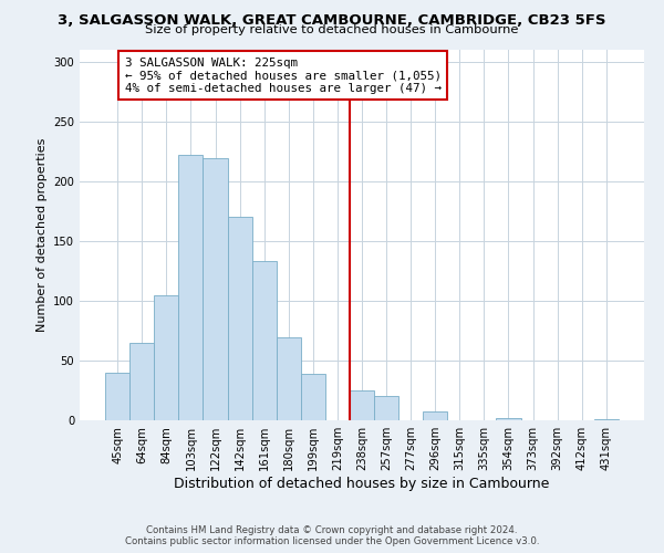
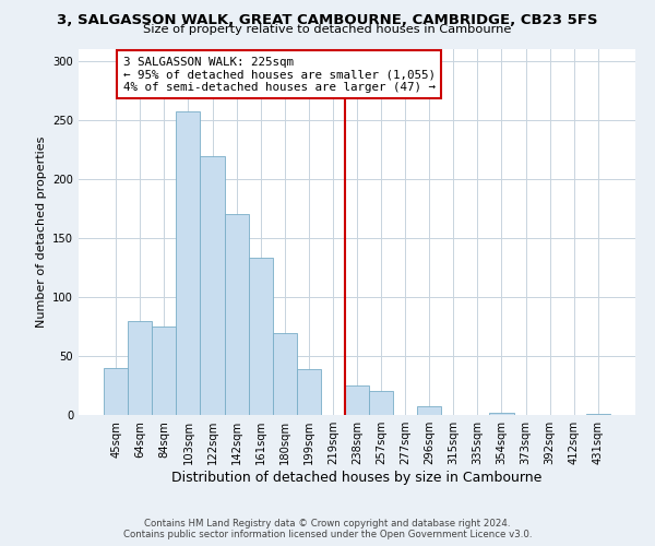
64sqm: 65 -> 80
84sqm: 105 -> 75
103sqm: 222 -> 257
